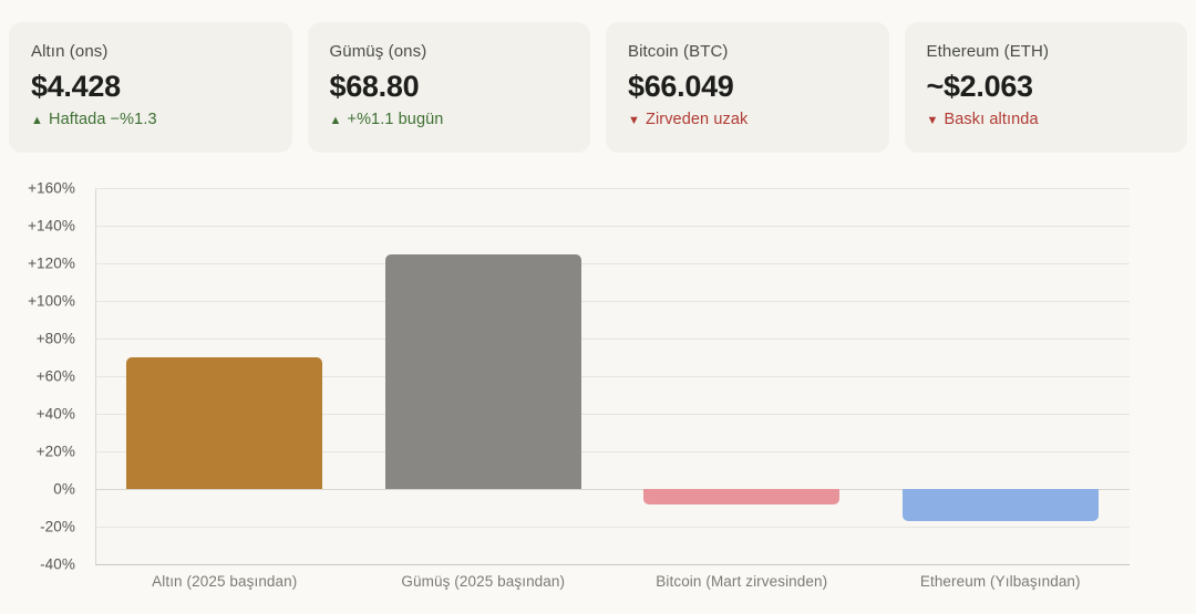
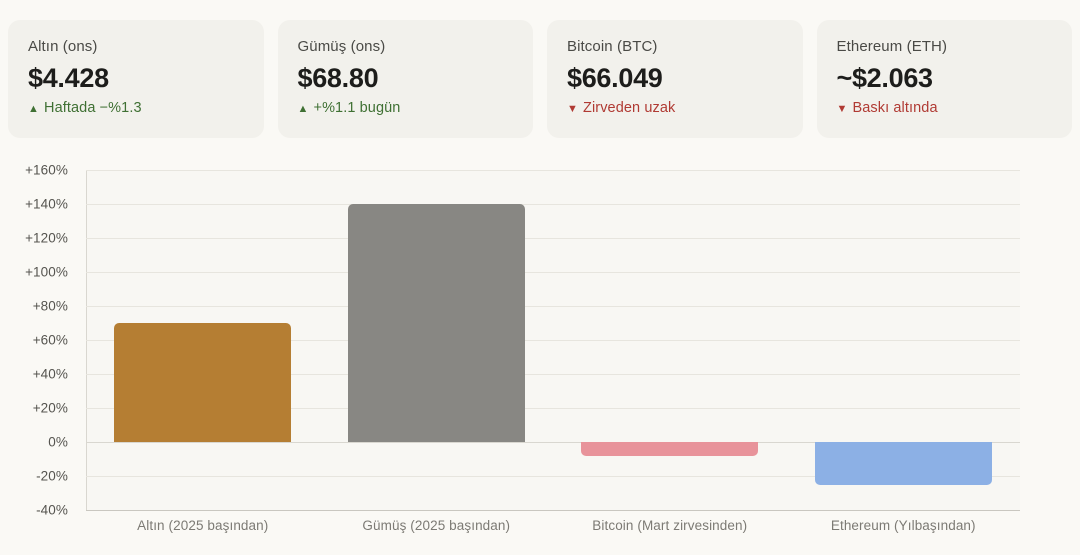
Gümüş (2025 başından): 125% -> 140%
Ethereum (Yılbaşından): -17% -> -25%
